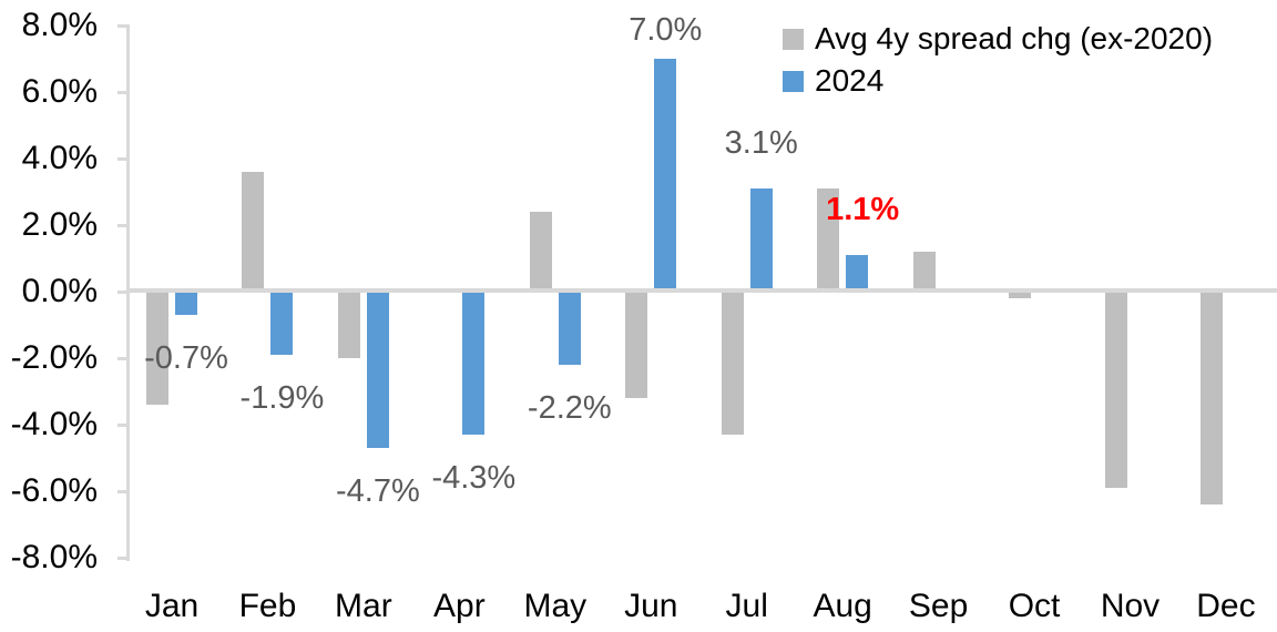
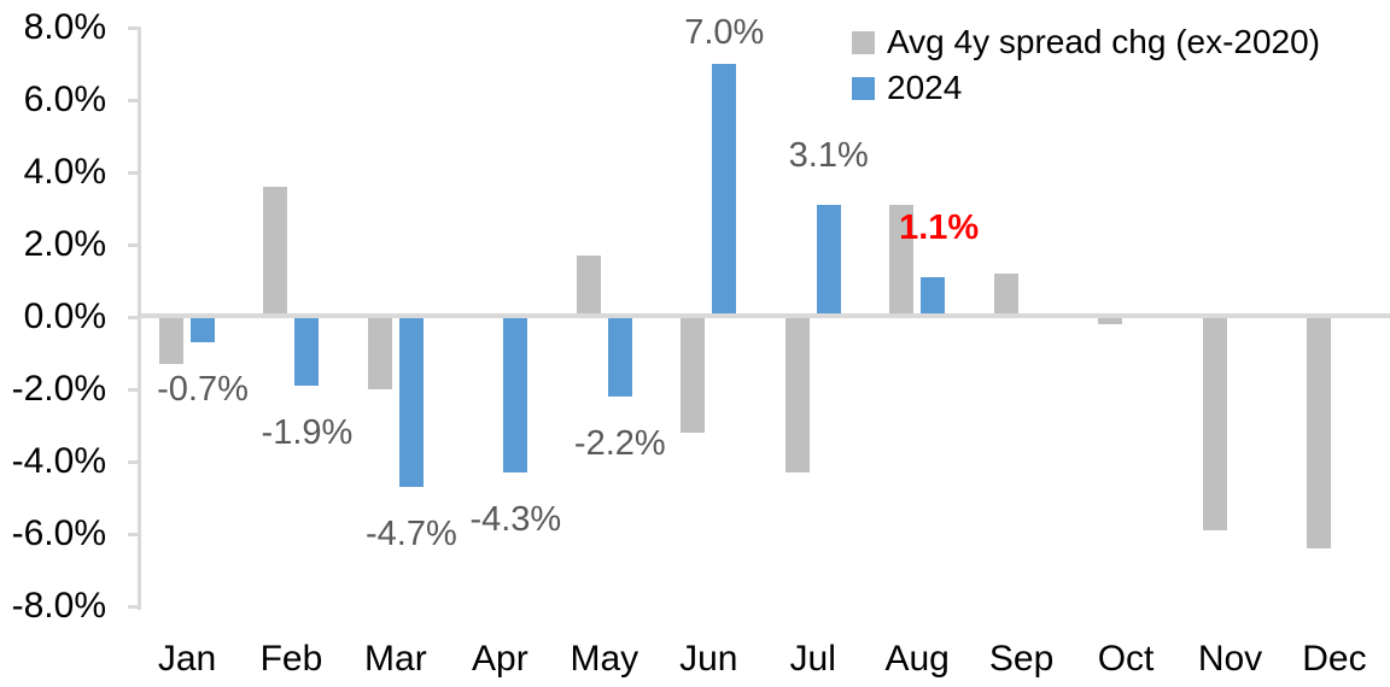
Avg 4y spread chg (ex-2020)/Jan: -3.4% -> -1.3%
Avg 4y spread chg (ex-2020)/May: 2.4% -> 1.7%
